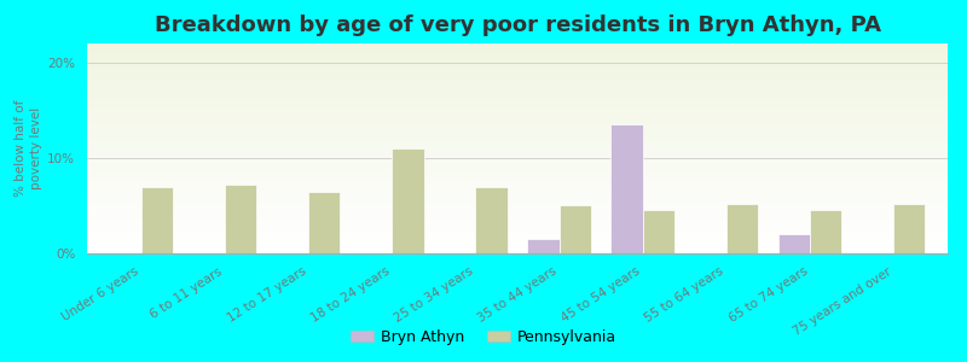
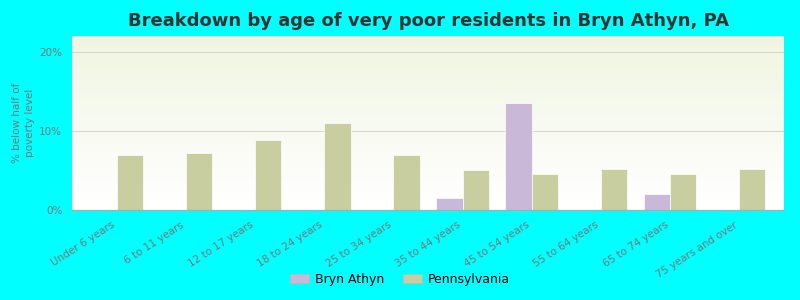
Pennsylvania/12 to 17 years: 6.5% -> 8.8%
